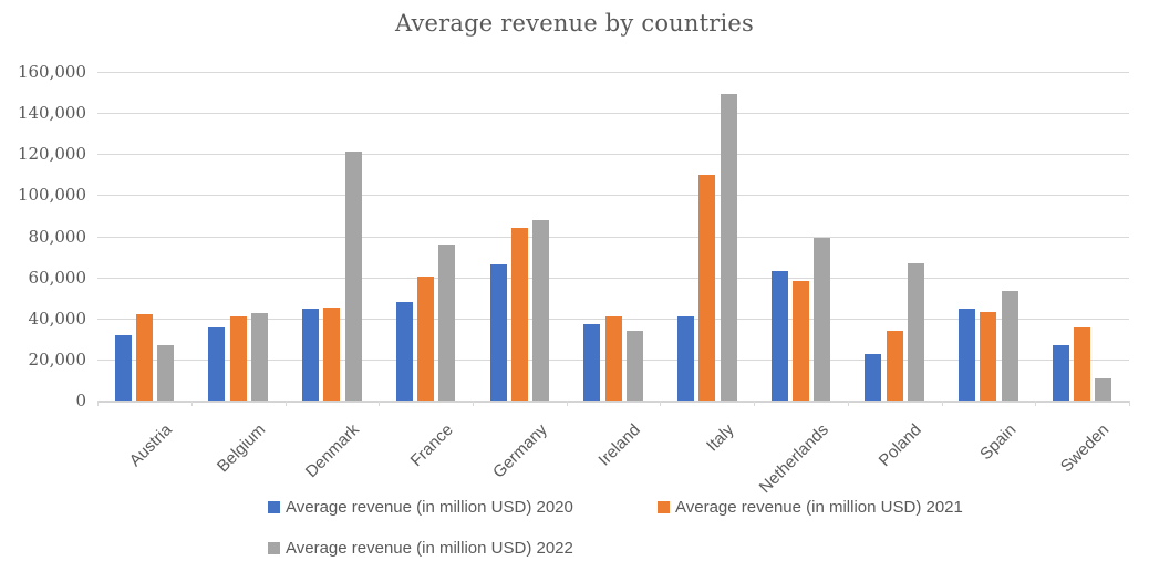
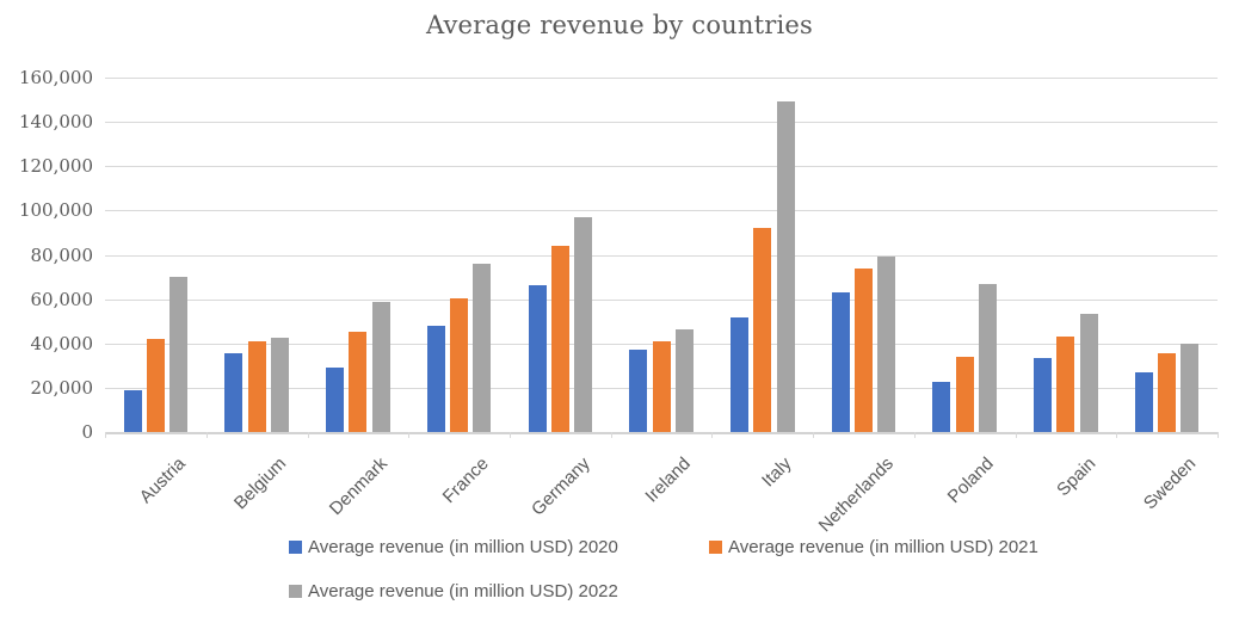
Average revenue (in million USD) 2020/Austria: 32000 -> 19000
Average revenue (in million USD) 2022/Austria: 27000 -> 70000
Average revenue (in million USD) 2020/Denmark: 45000 -> 29000
Average revenue (in million USD) 2022/Denmark: 121000 -> 59000
Average revenue (in million USD) 2022/Germany: 88000 -> 97000
Average revenue (in million USD) 2022/Ireland: 34000 -> 46000
Average revenue (in million USD) 2020/Italy: 41000 -> 52000
Average revenue (in million USD) 2021/Italy: 110000 -> 92000
Average revenue (in million USD) 2021/Netherlands: 58000 -> 74000
Average revenue (in million USD) 2020/Spain: 45000 -> 34000
Average revenue (in million USD) 2022/Sweden: 11000 -> 40000
